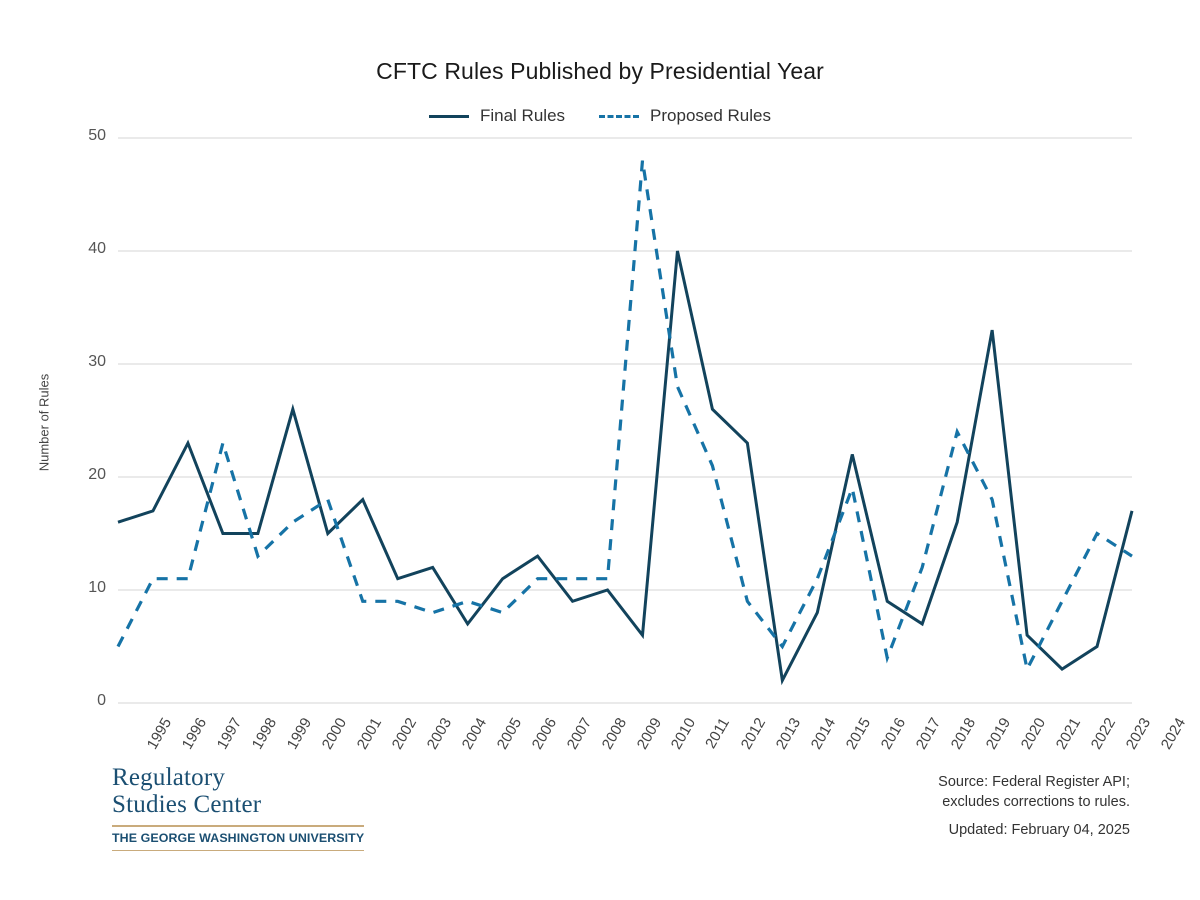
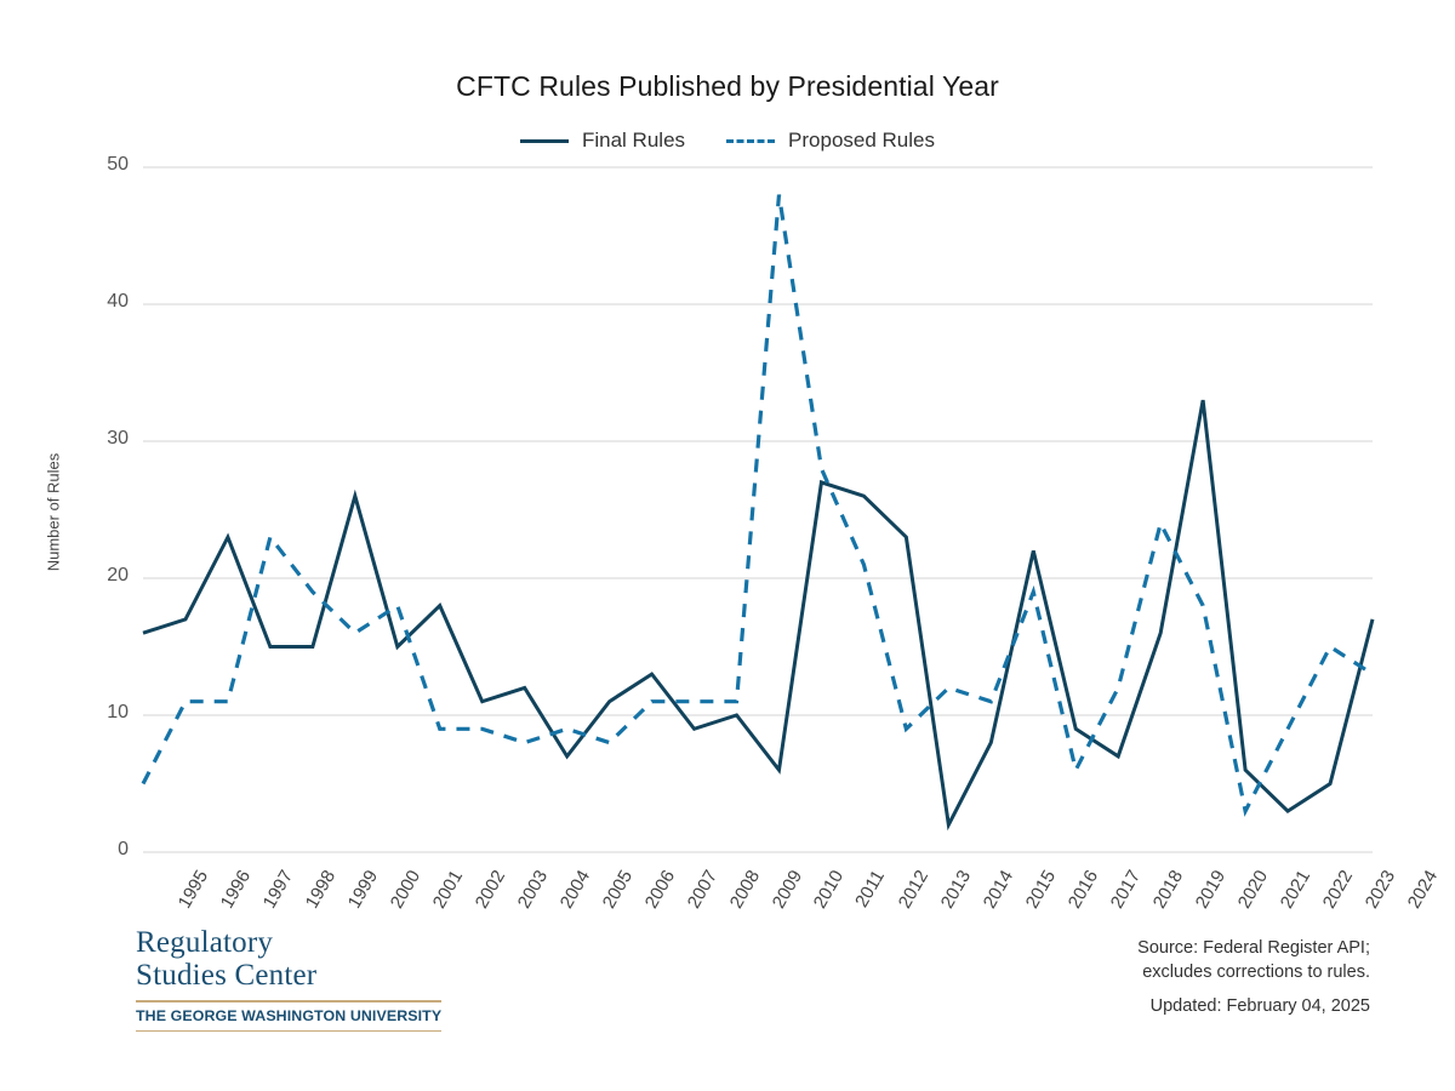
Proposed Rules/1999: 13 -> 19
Final Rules/2011: 40 -> 27
Proposed Rules/2014: 5 -> 12
Proposed Rules/2017: 4 -> 6
